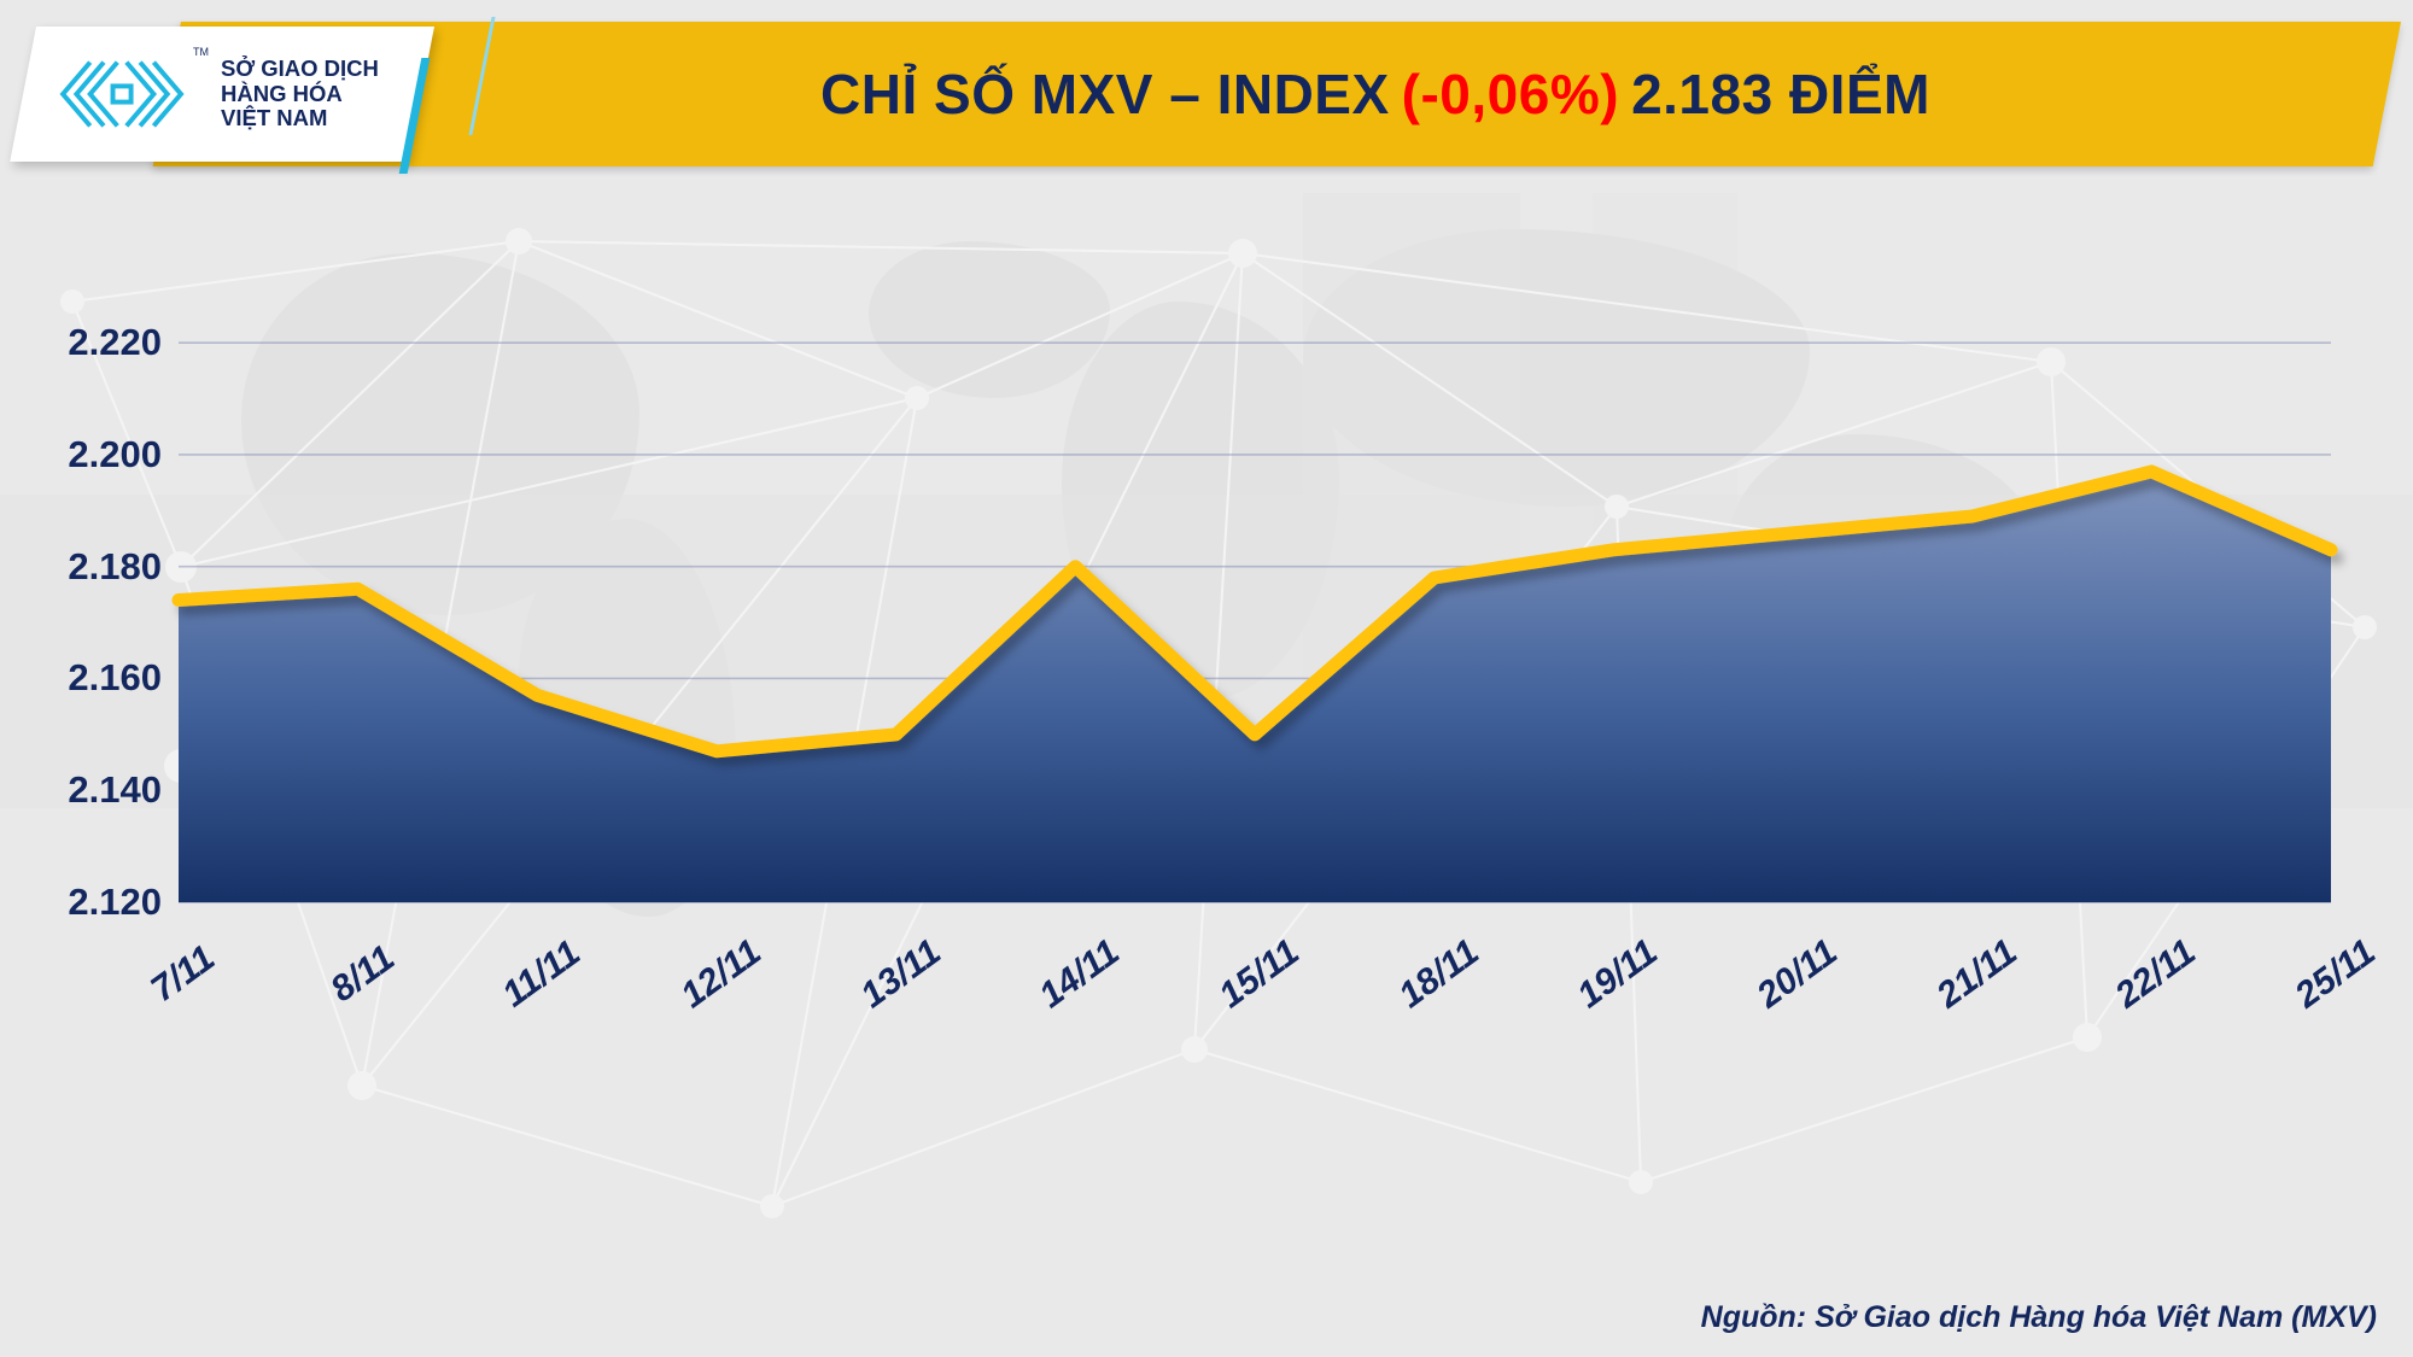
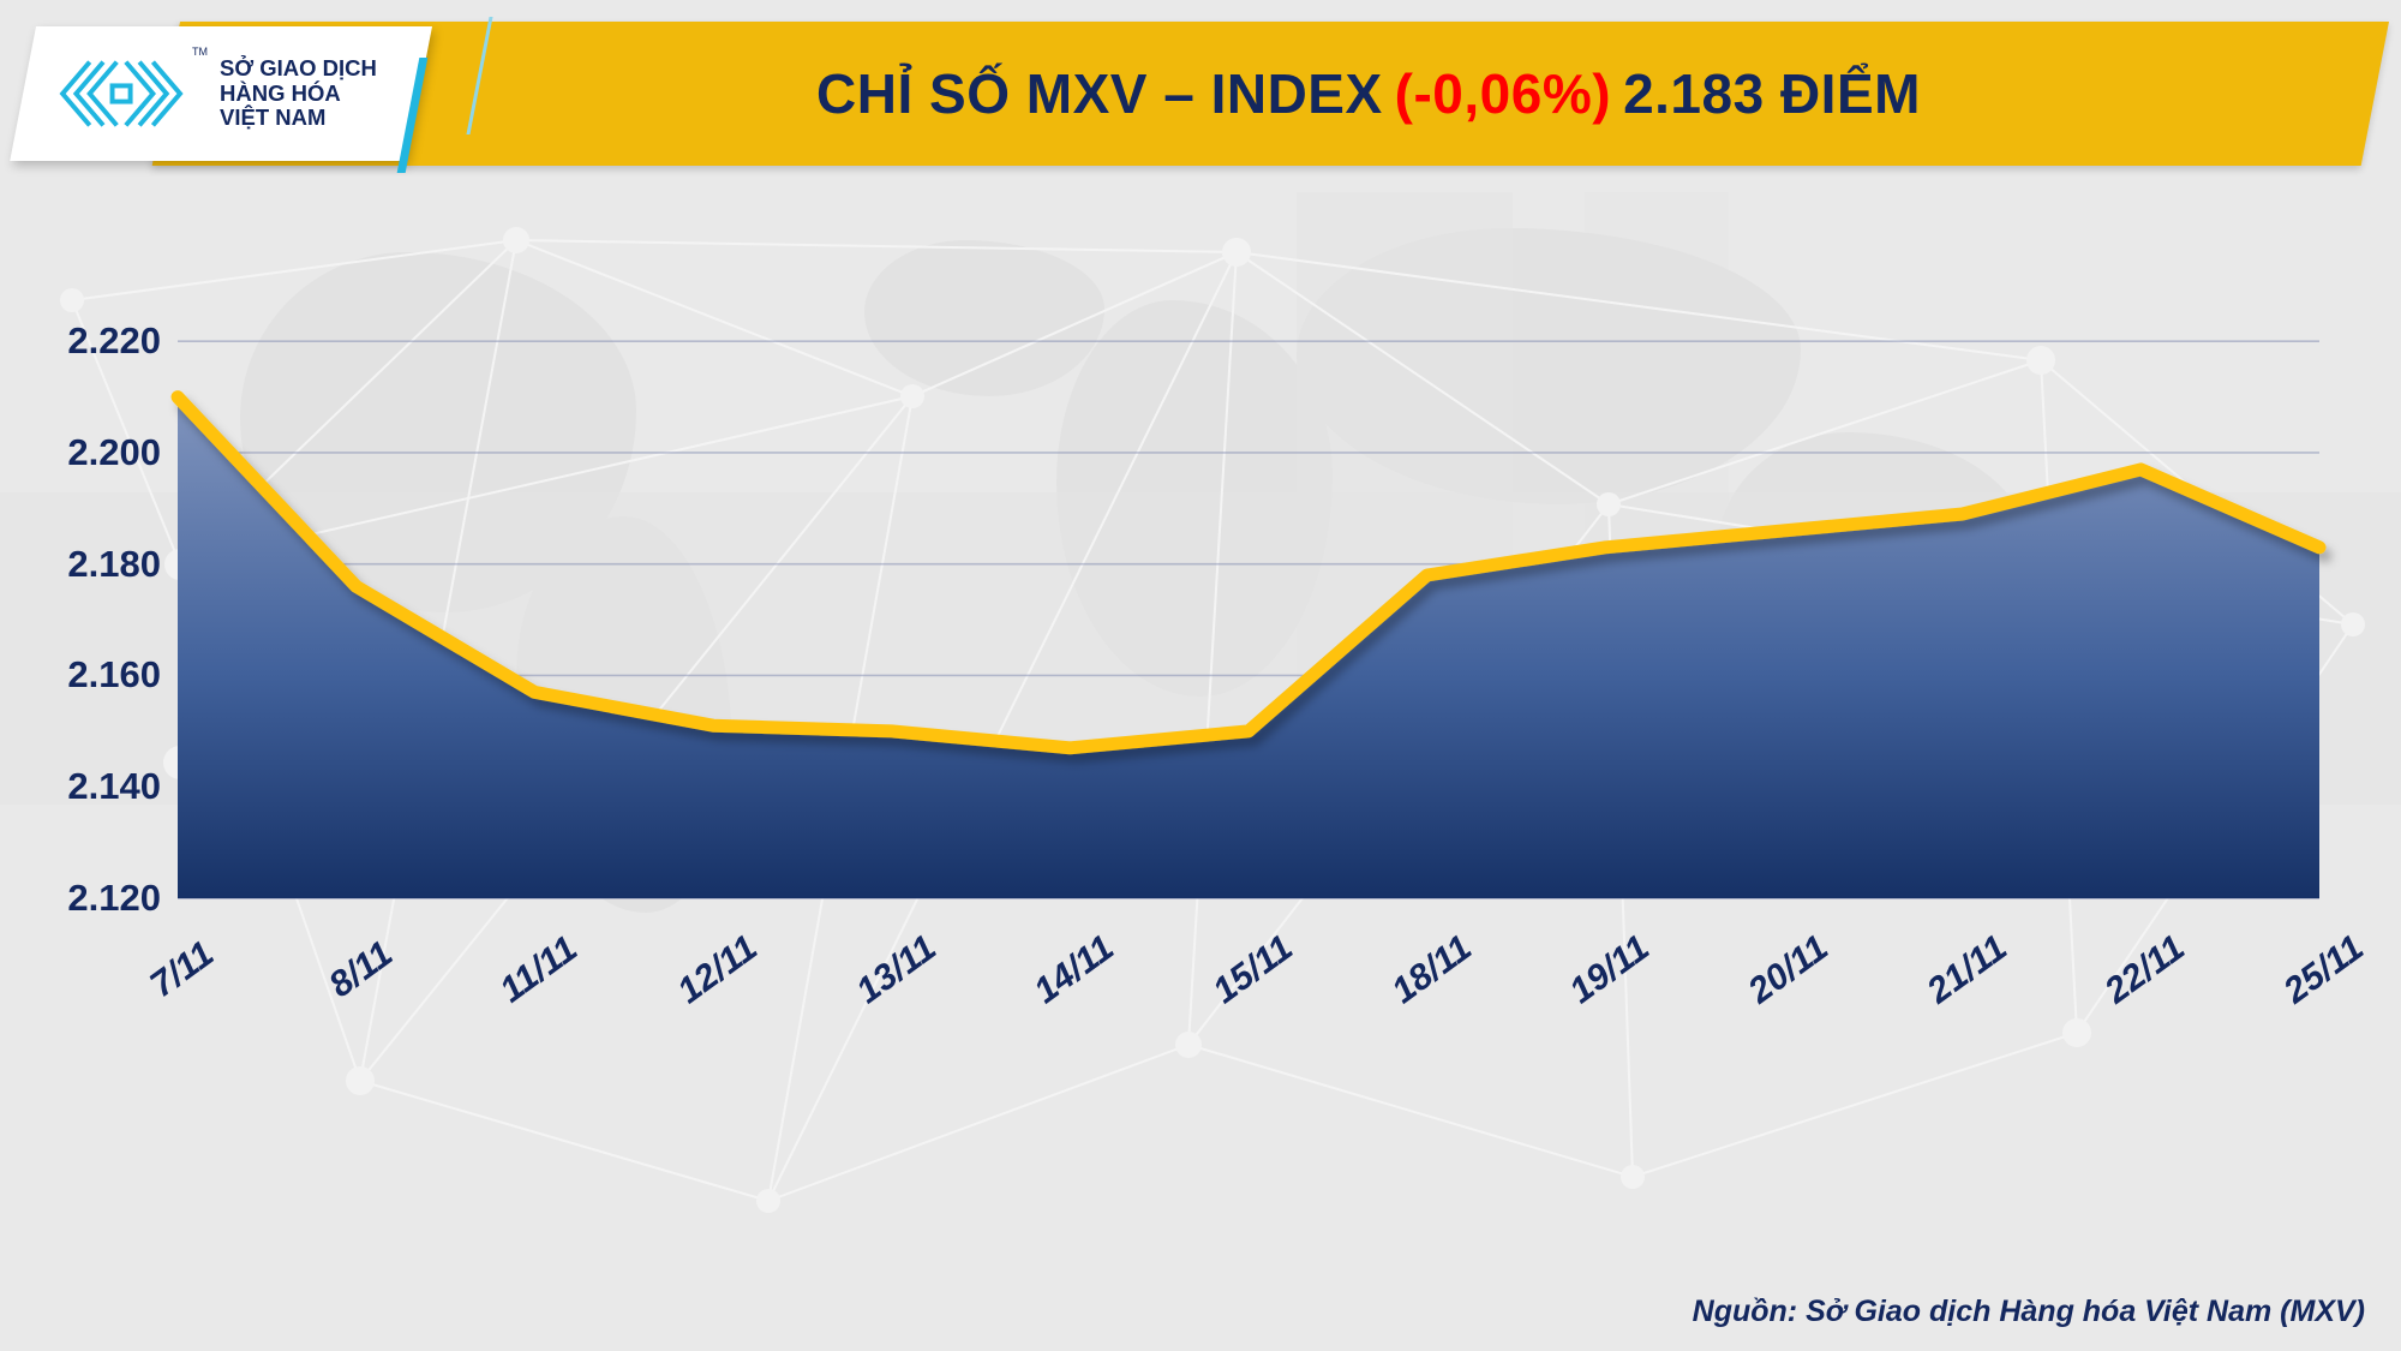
7/11: 2174 -> 2210
12/11: 2147 -> 2151
14/11: 2180 -> 2147
